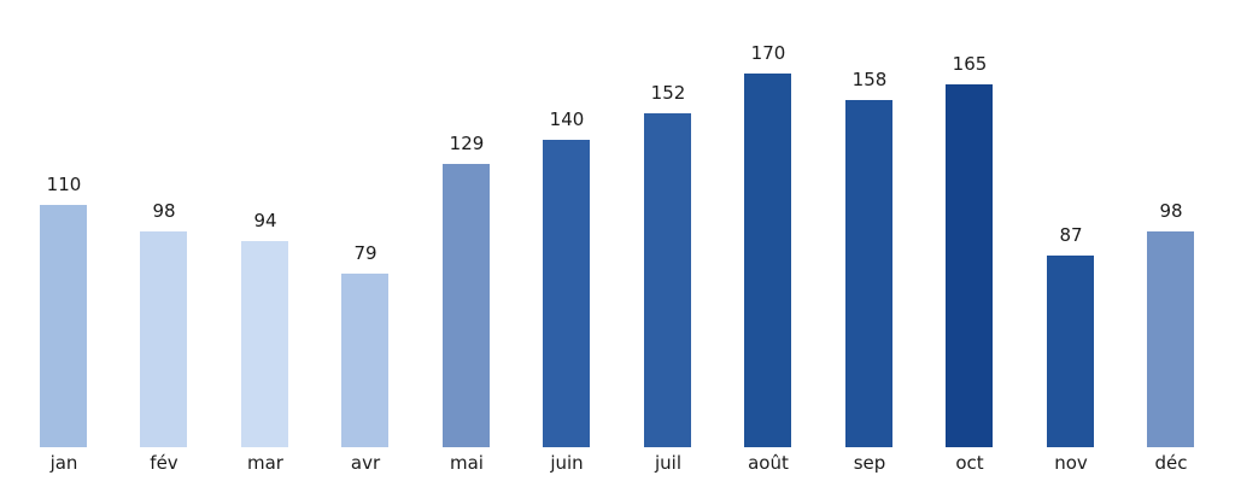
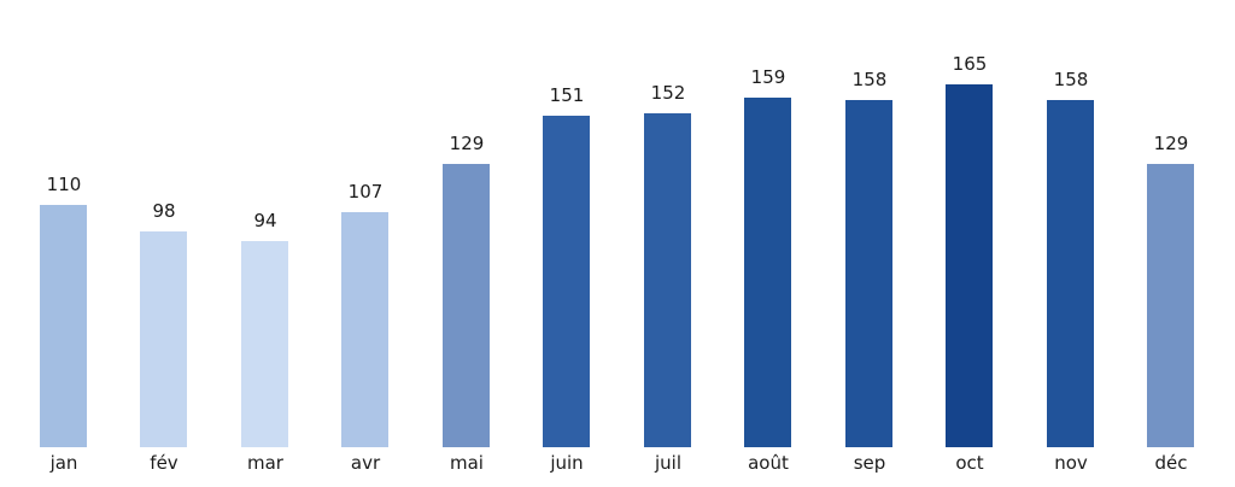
avr: 79 -> 107
juin: 140 -> 151
août: 170 -> 159
nov: 87 -> 158
déc: 98 -> 129
